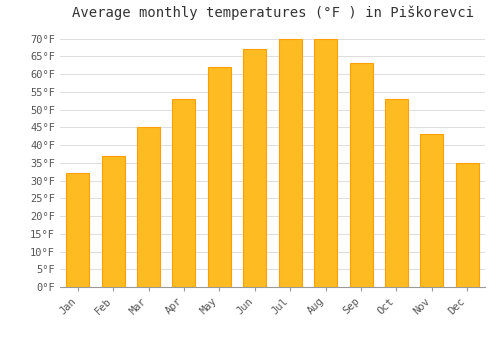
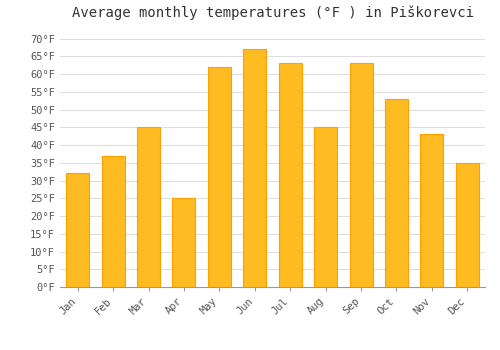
Apr: 53°F -> 25°F
Jul: 70°F -> 63°F
Aug: 70°F -> 45°F
